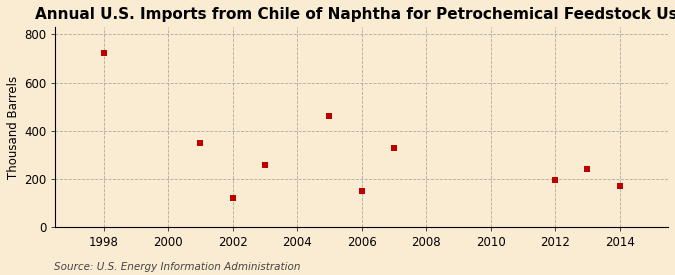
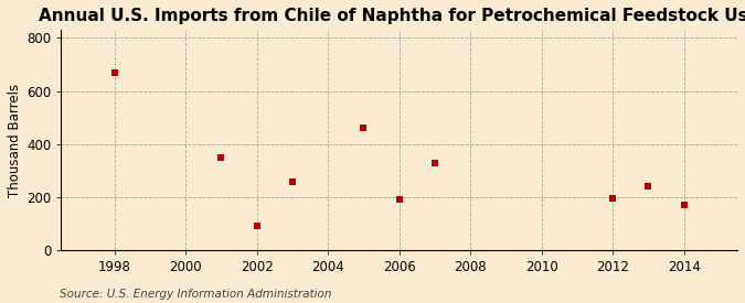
1998: 725 -> 670
2002: 120 -> 90
2006: 148 -> 190
